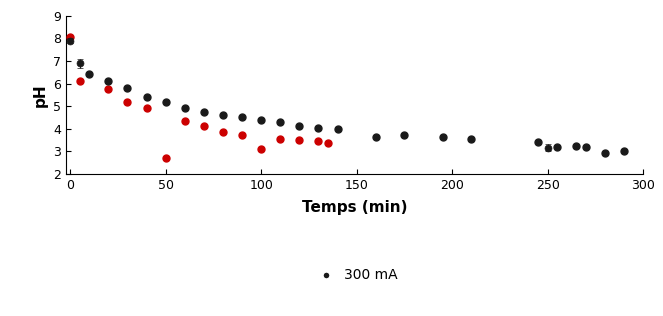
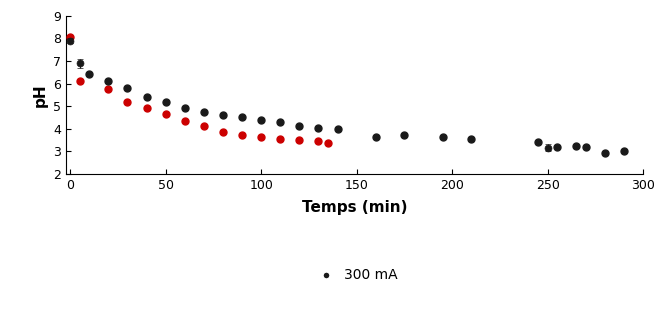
50: 2.70 -> 4.65
100: 3.10 -> 3.65
